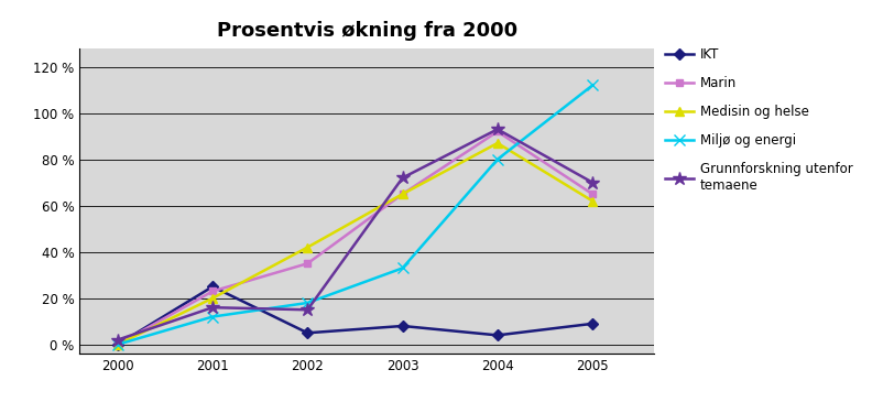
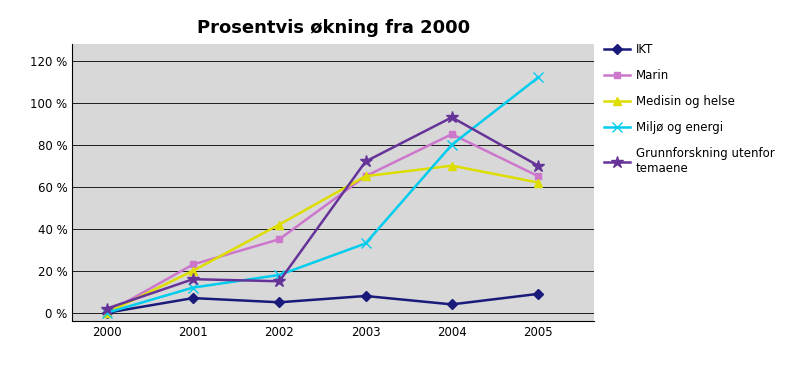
IKT/2001: 25 % -> 7 %
Marin/2004: 92 % -> 85 %
Medisin og helse/2004: 87 % -> 70 %
